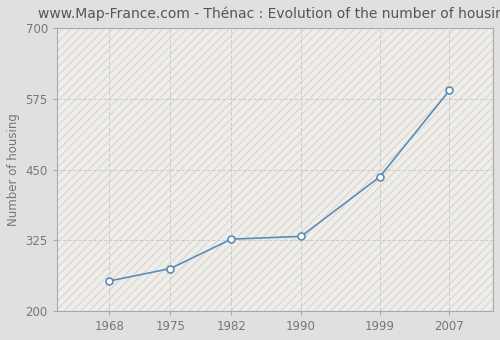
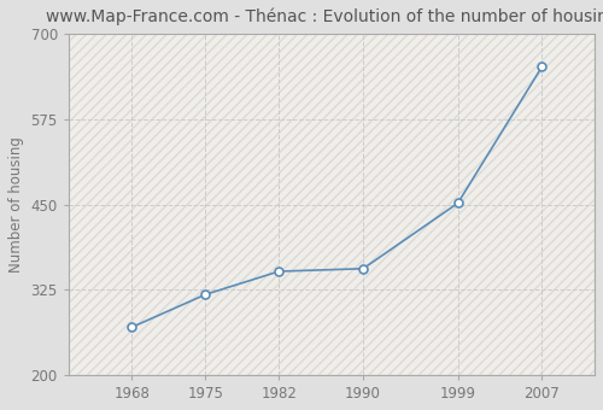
1968: 253 -> 270
1975: 275 -> 318
1982: 327 -> 352
1990: 332 -> 356
1999: 437 -> 452
2007: 590 -> 652
